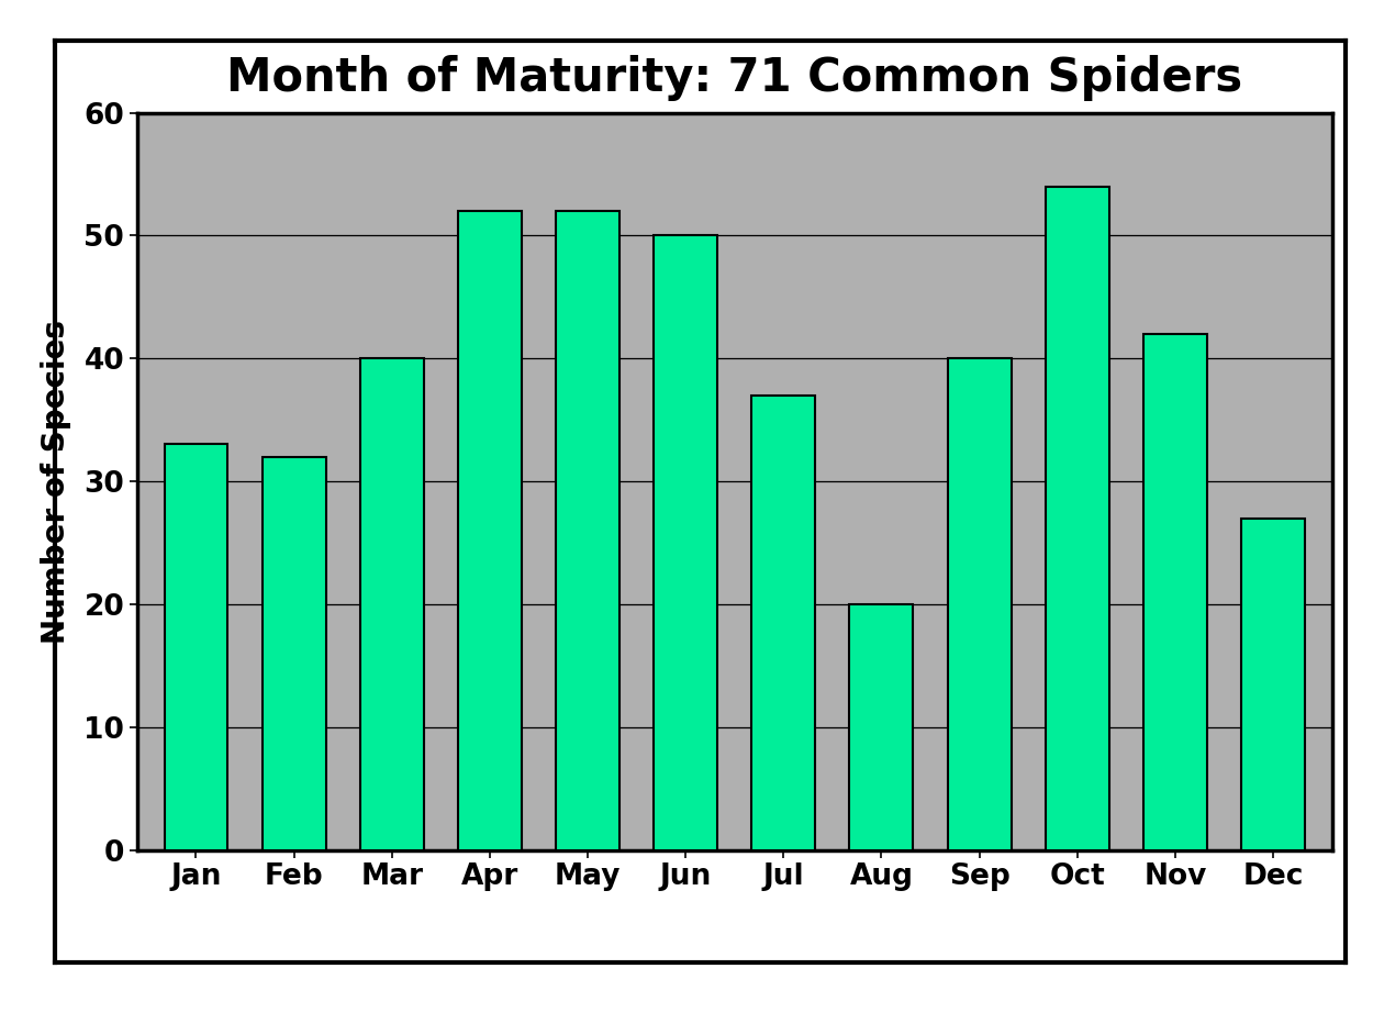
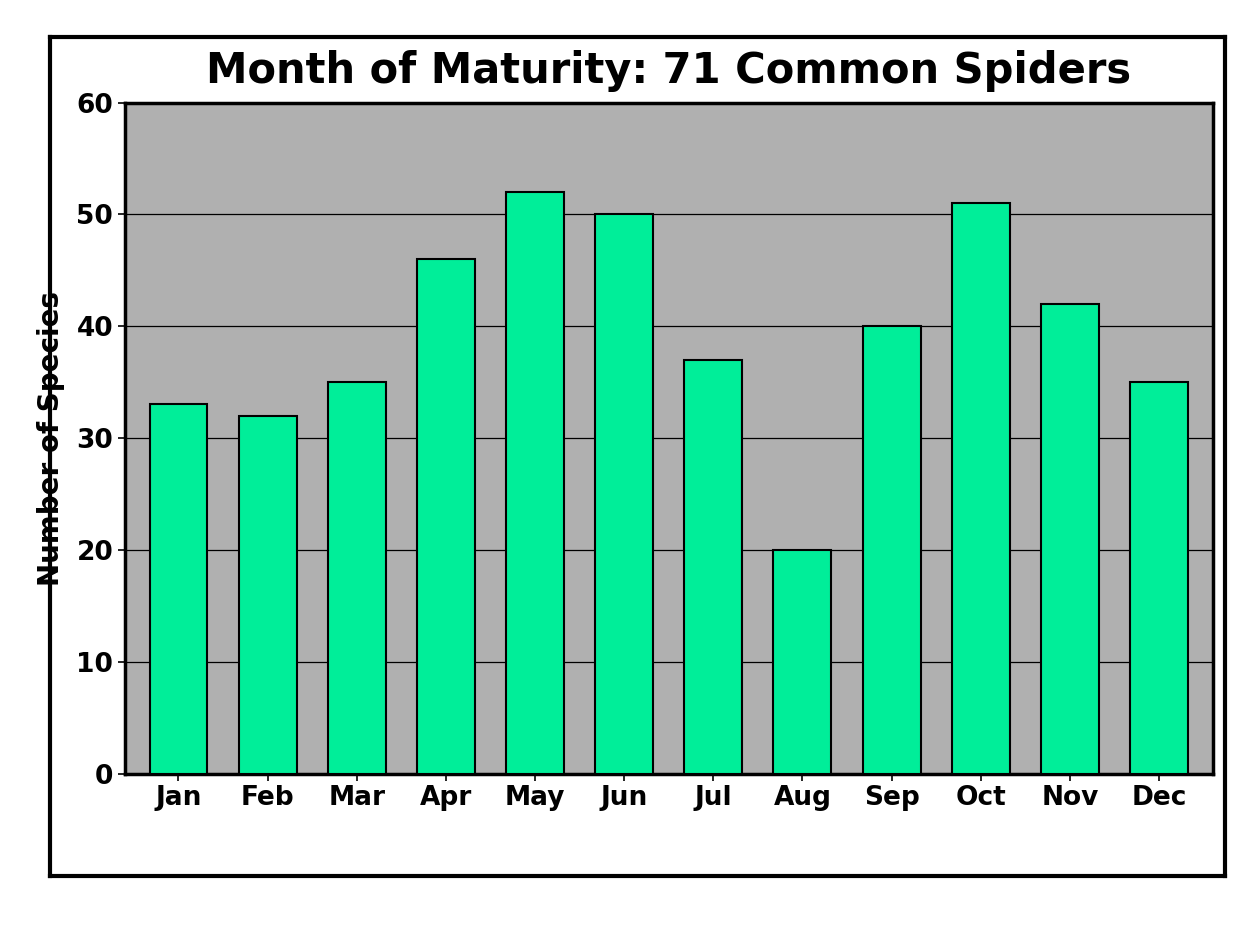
Mar: 40 -> 35
Apr: 52 -> 46
Oct: 54 -> 51
Dec: 27 -> 35
